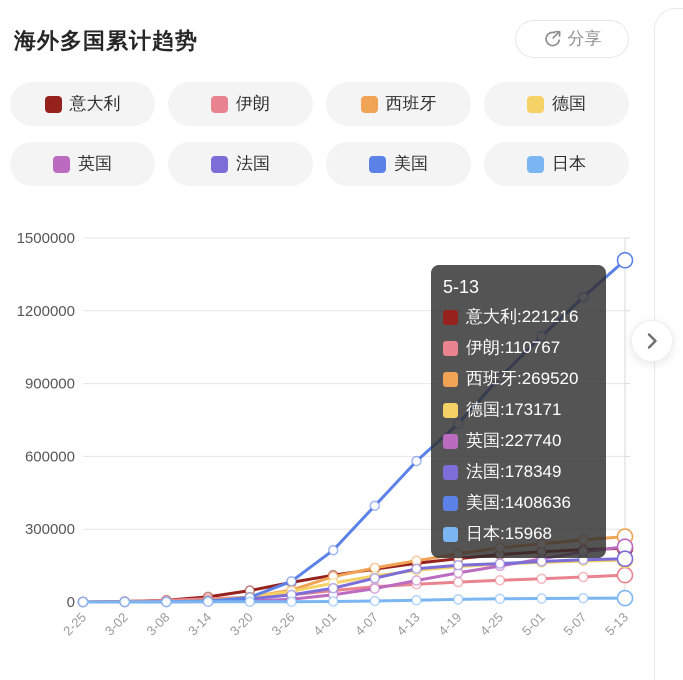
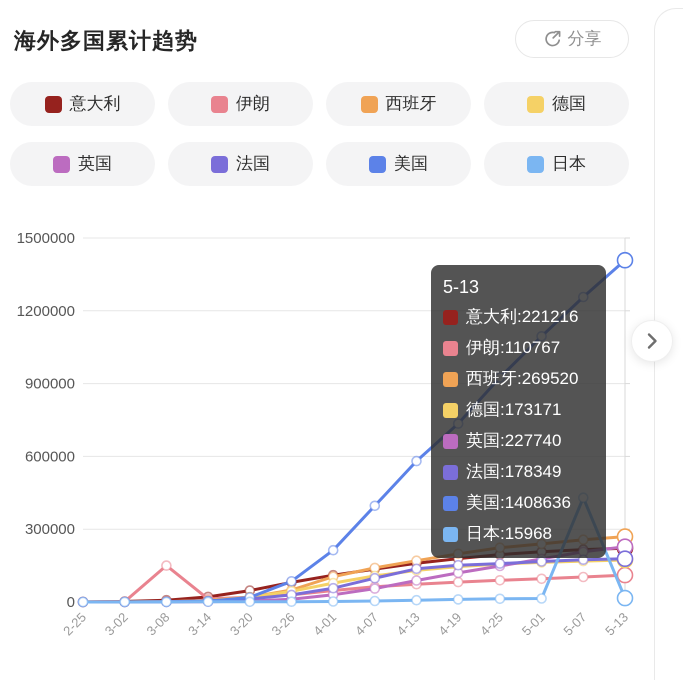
伊朗/3-08: 10000 -> 150000
日本/5-07: 20000 -> 430000
